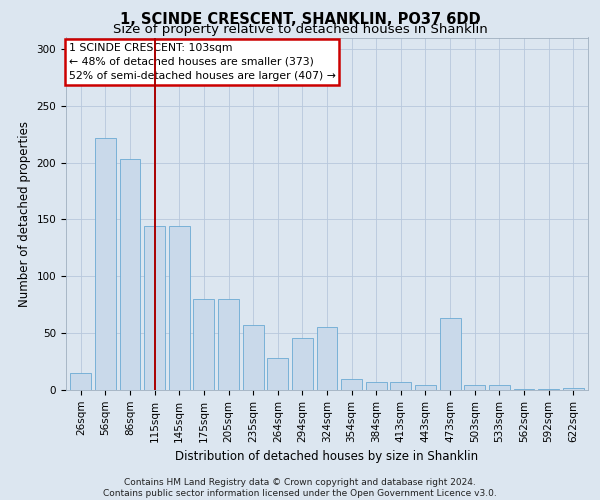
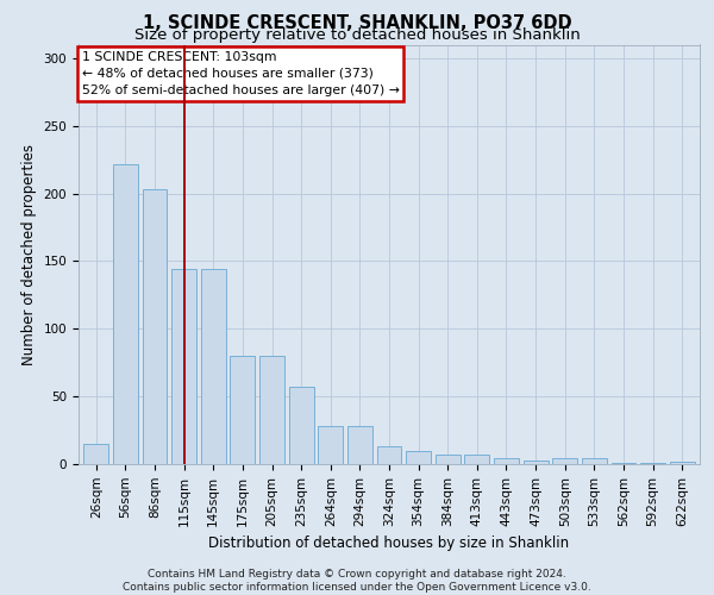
294sqm: 46 -> 28
324sqm: 55 -> 13
473sqm: 63 -> 3
